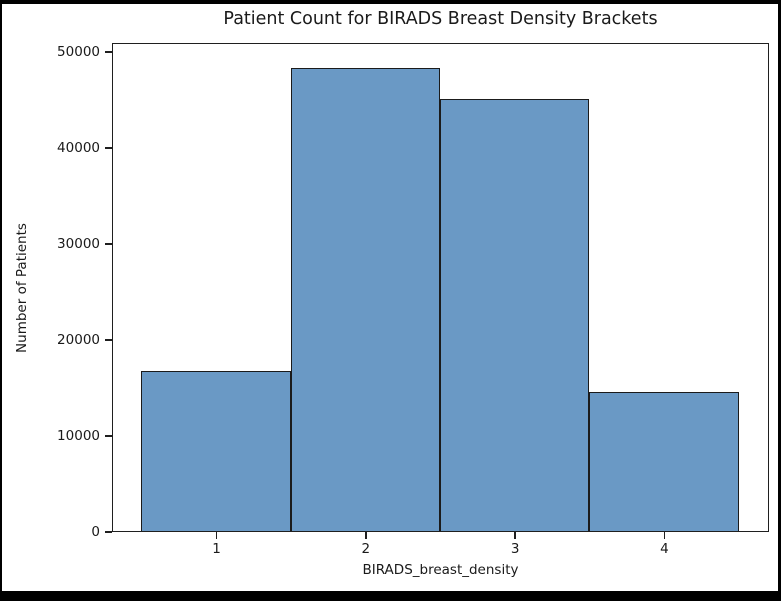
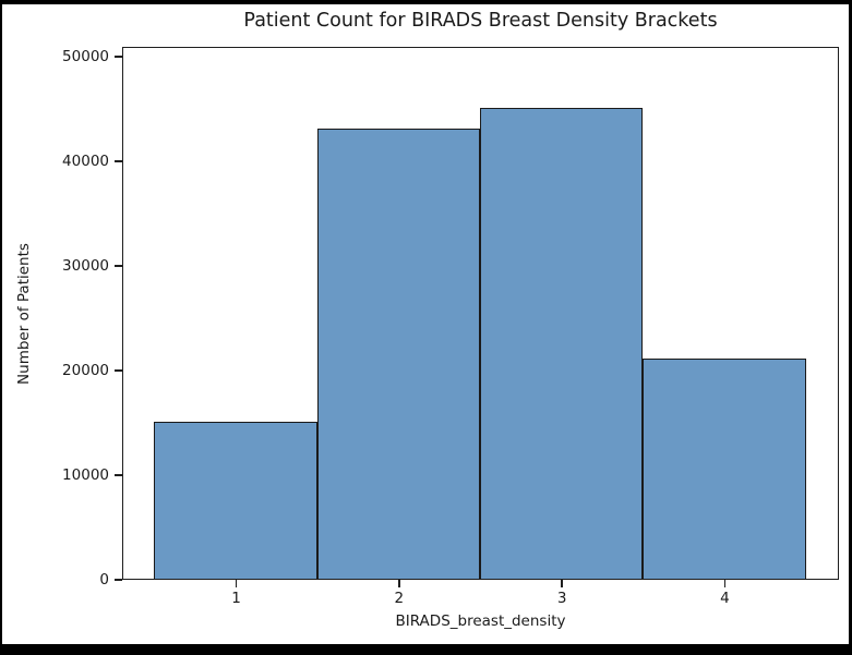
1: 17000 -> 15000
2: 48000 -> 43000
4: 14000 -> 21000
